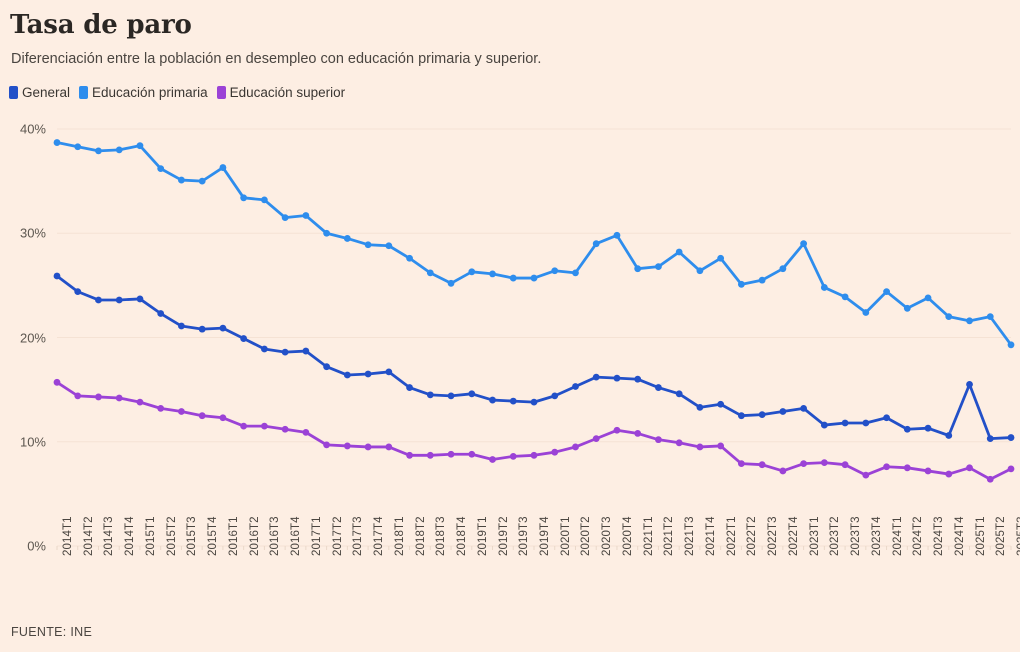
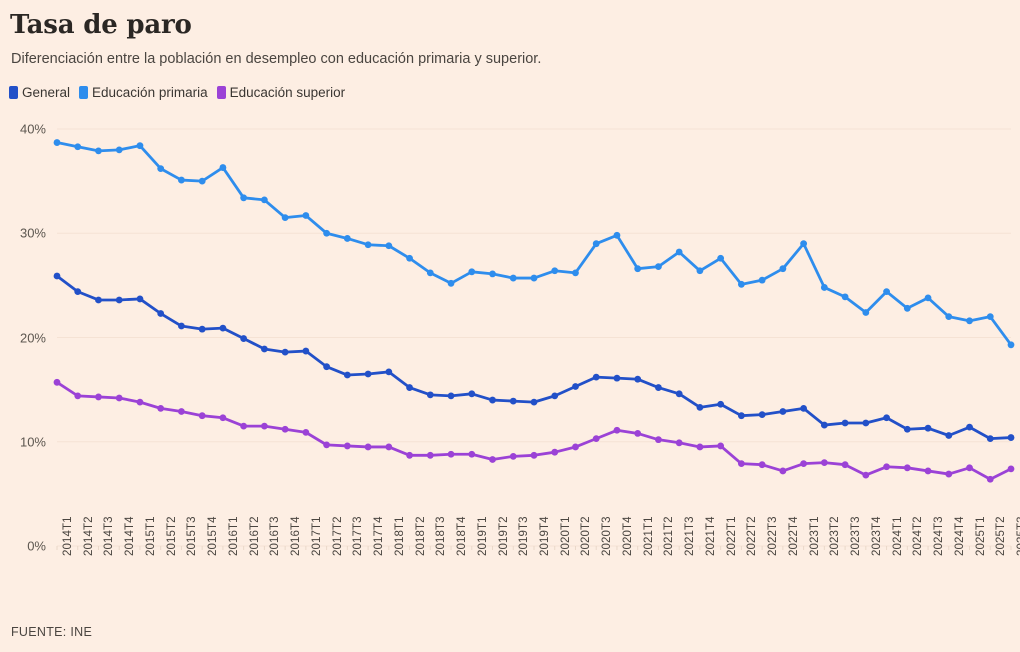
General/2025T1: 15.5% -> 11.4%
